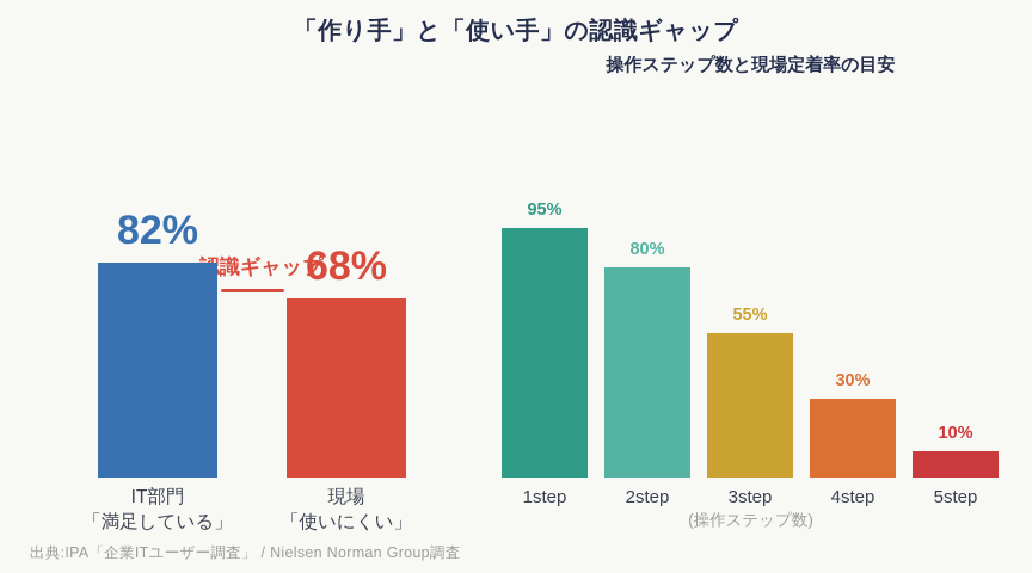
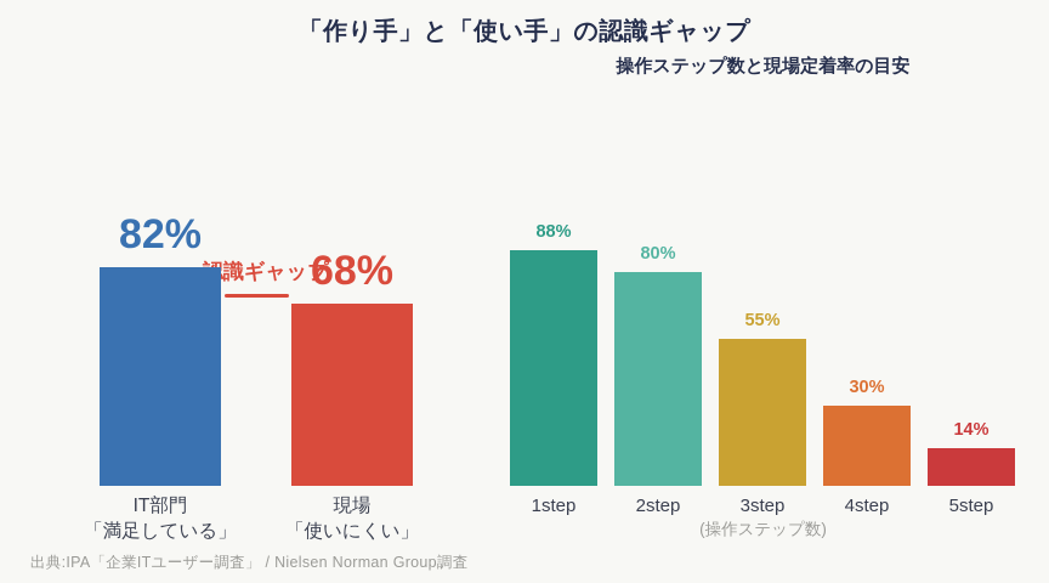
操作ステップ数と現場定着率の目安/1step: 95% -> 88%
操作ステップ数と現場定着率の目安/5step: 10% -> 14%
